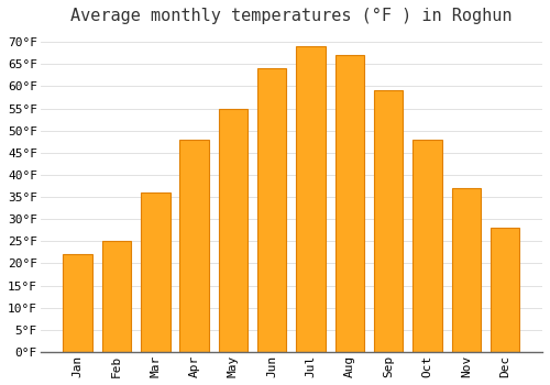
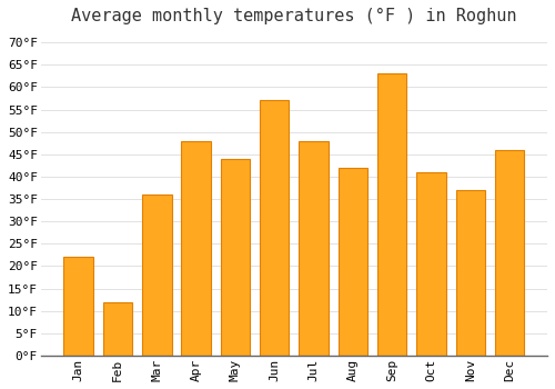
Feb: 25°F -> 12°F
May: 55°F -> 44°F
Jun: 64°F -> 57°F
Jul: 69°F -> 48°F
Aug: 67°F -> 42°F
Sep: 59°F -> 63°F
Oct: 48°F -> 41°F
Dec: 28°F -> 46°F
